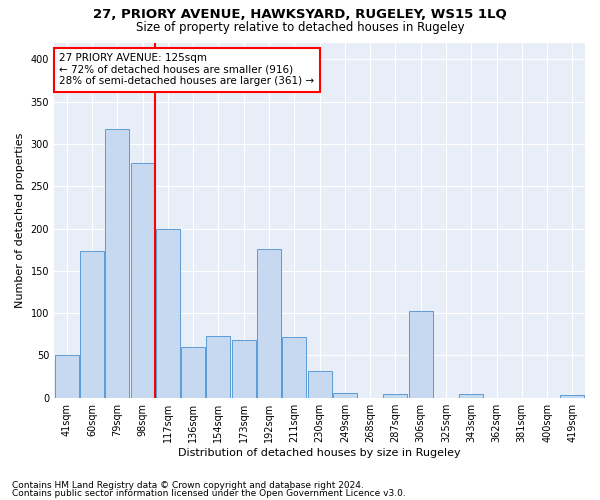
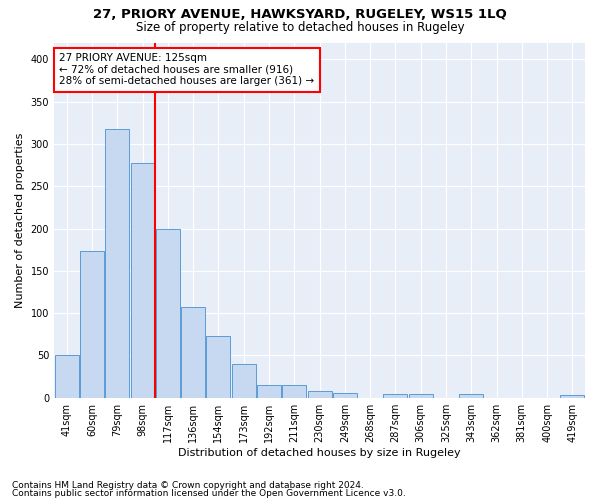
136sqm: 60 -> 107
173sqm: 68 -> 40
192sqm: 176 -> 15
211sqm: 72 -> 15
230sqm: 32 -> 8
306sqm: 102 -> 4
